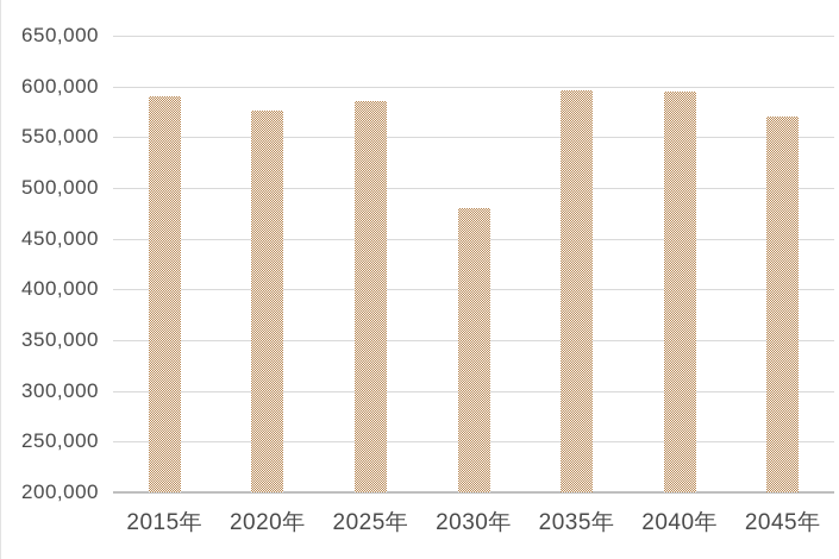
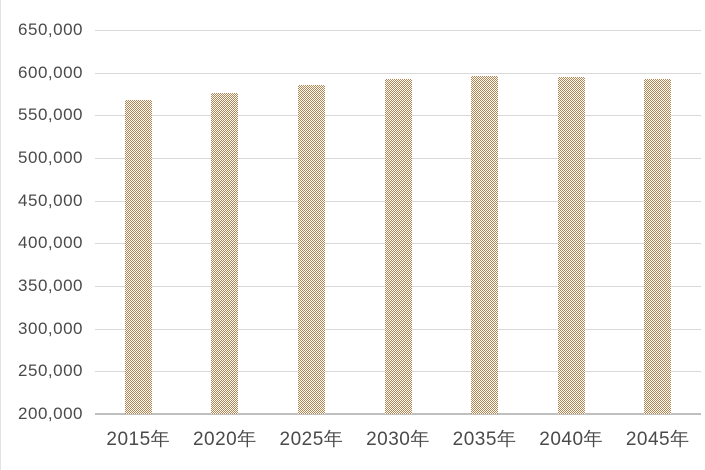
2015年: 590000 -> 570000
2030年: 480000 -> 590000
2045年: 570000 -> 590000
